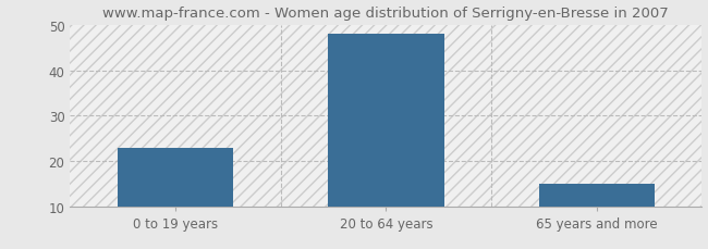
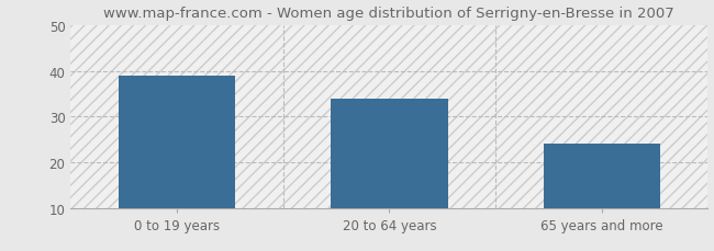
0 to 19 years: 23 -> 39
20 to 64 years: 48 -> 34
65 years and more: 15 -> 24
